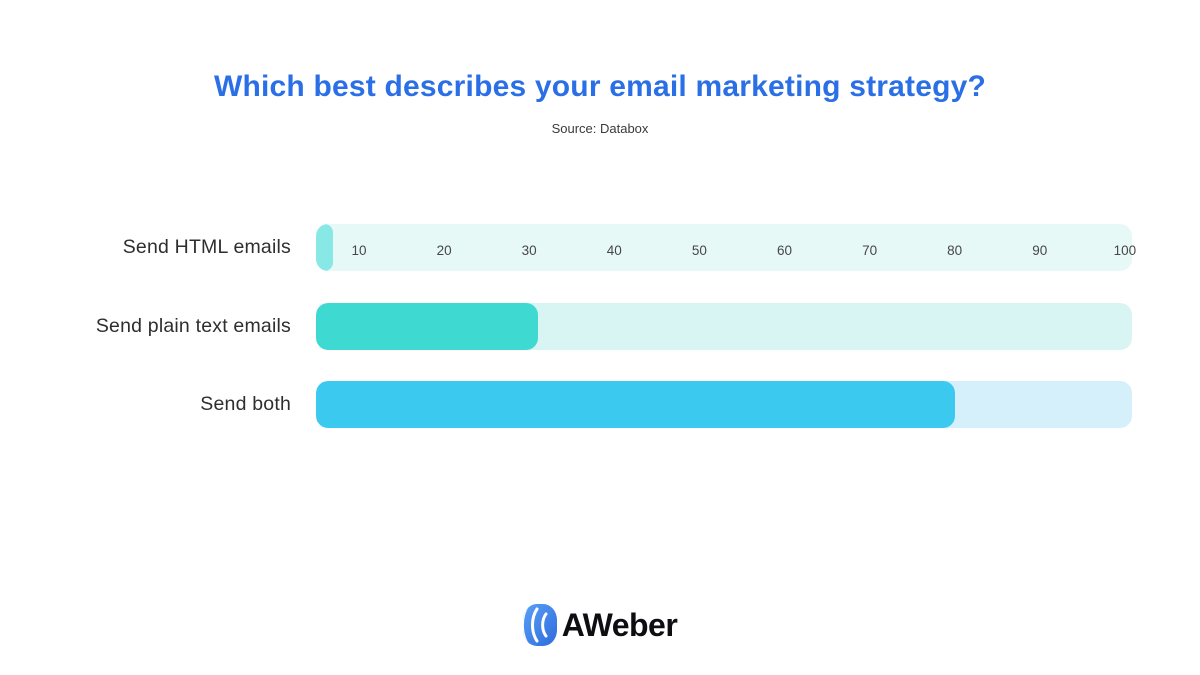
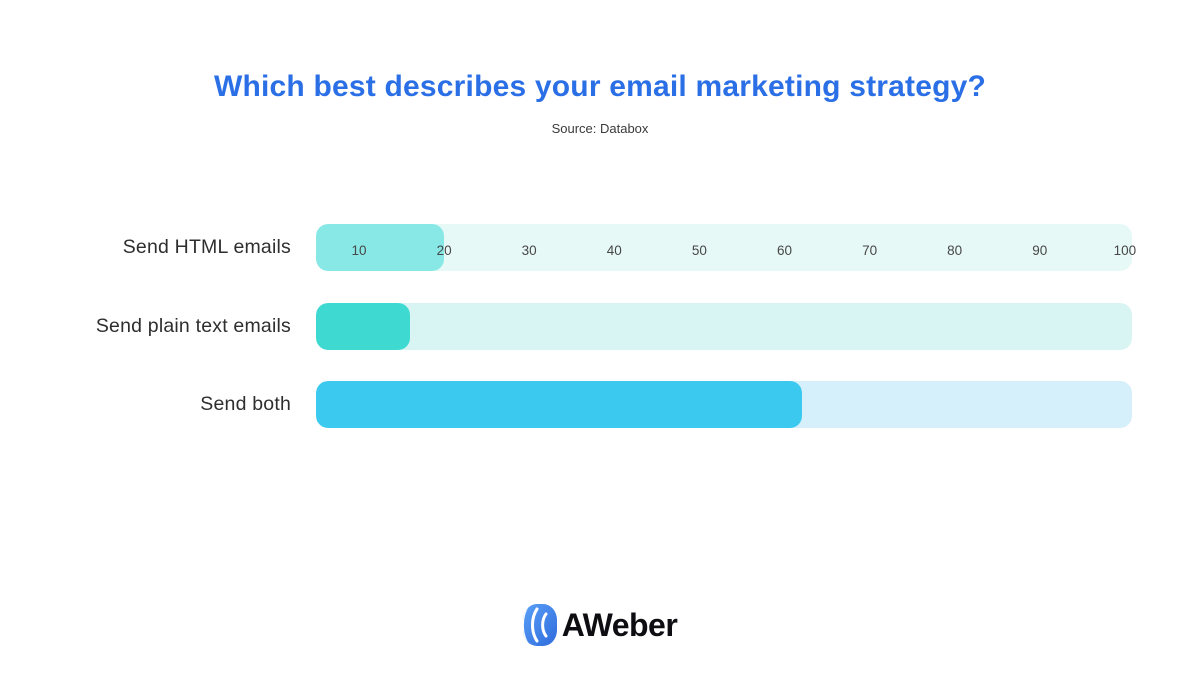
Send HTML emails: 7 -> 20
Send plain text emails: 31 -> 16
Send both: 80 -> 62
